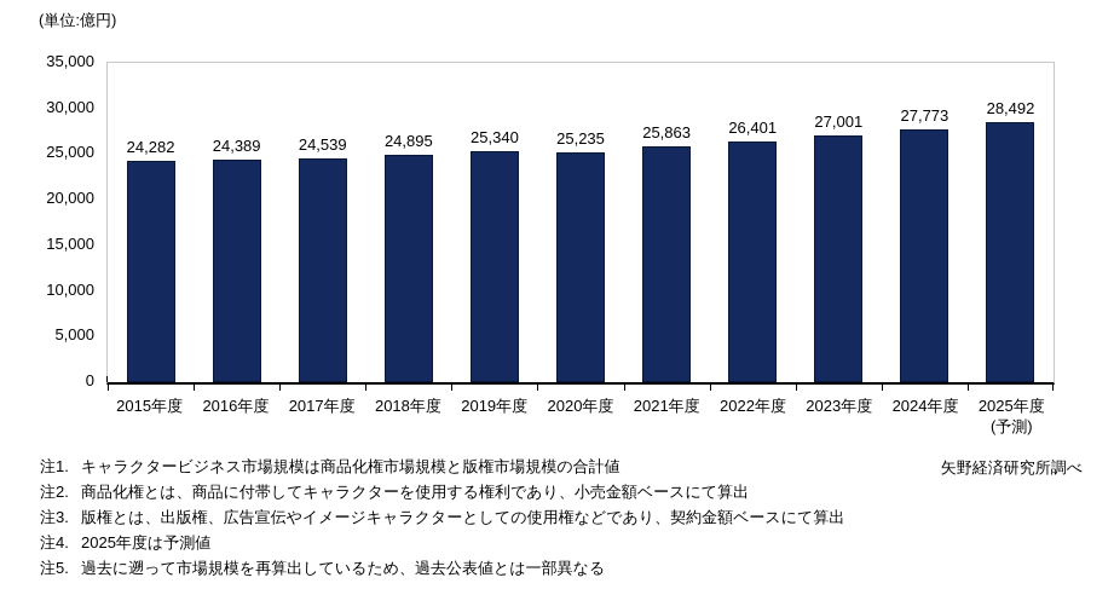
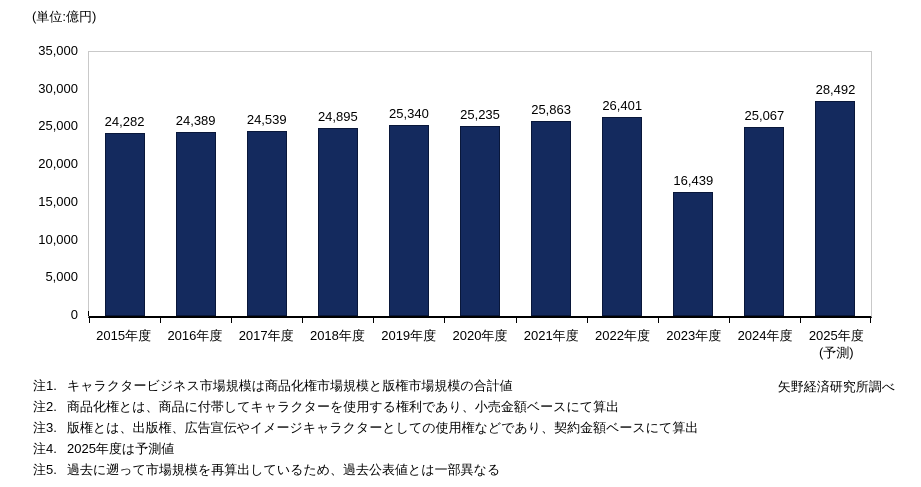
2023年度: 27,001 -> 16,439
2024年度: 27,773 -> 25,067
